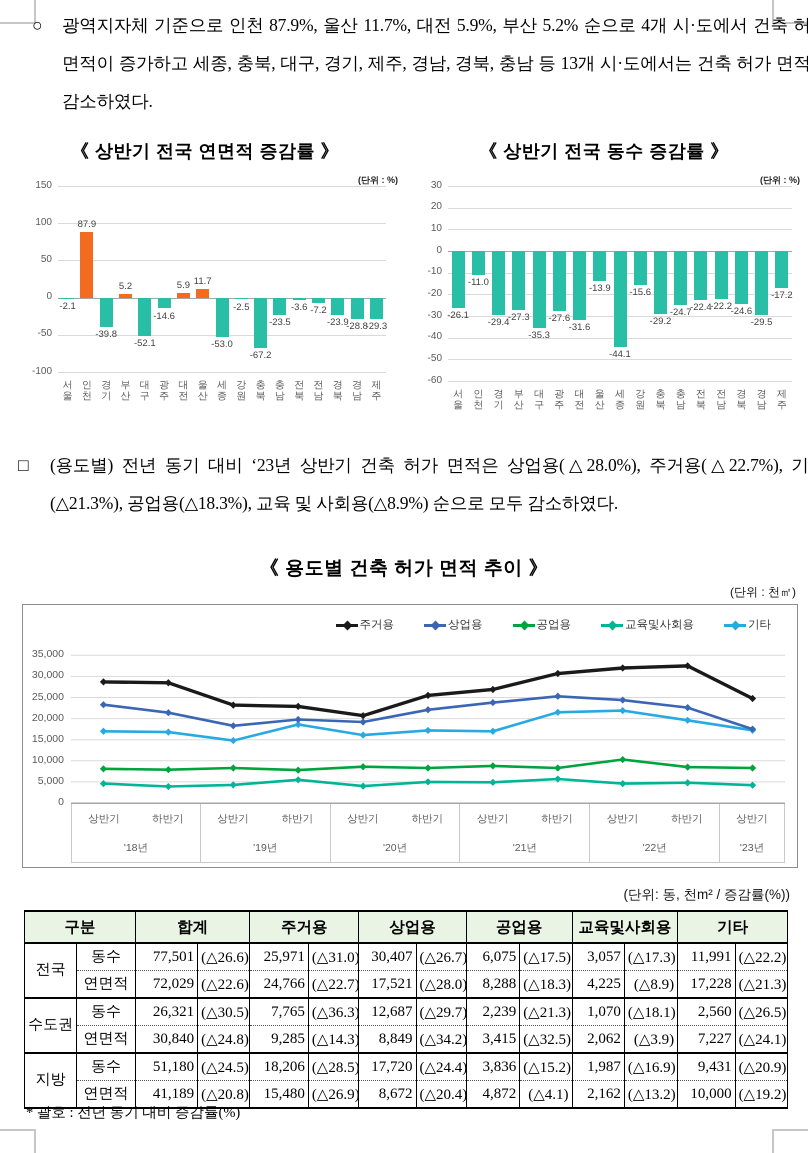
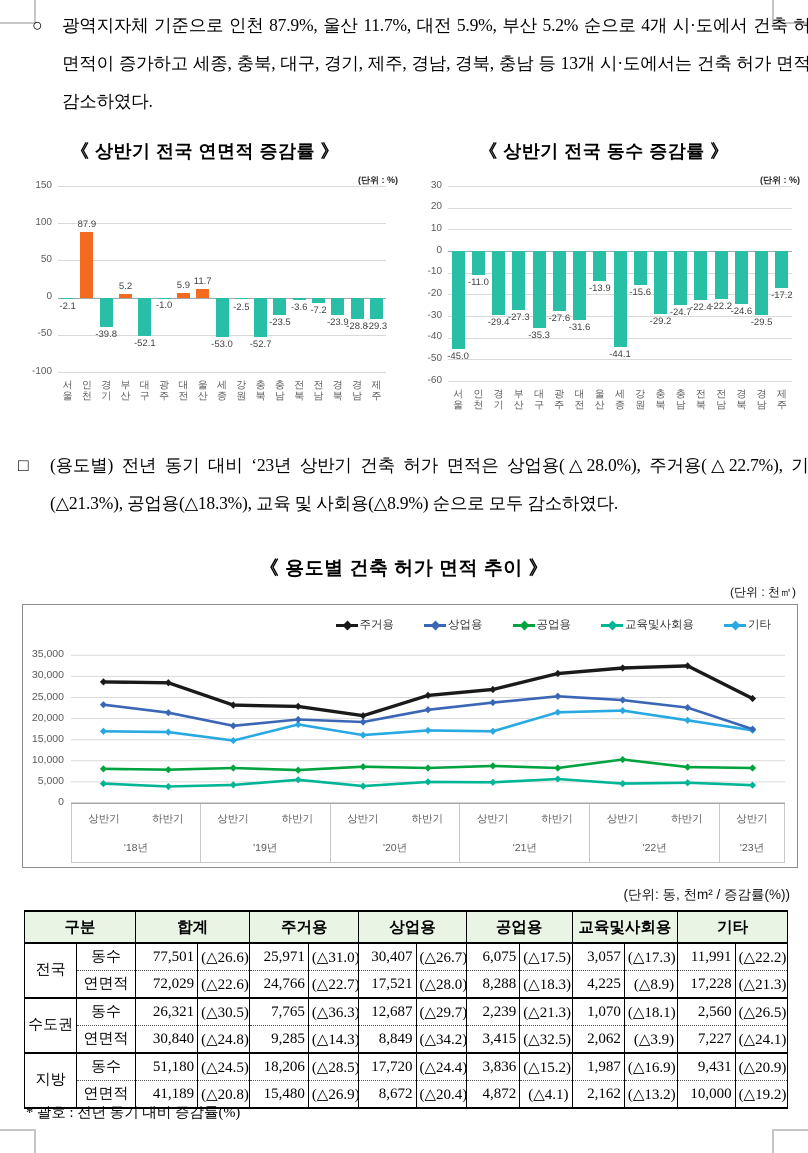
《 상반기 전국 연면적 증감률 》/광주: -14.6 -> -1.0
《 상반기 전국 연면적 증감률 》/충북: -67.2 -> -52.7
《 상반기 전국 동수 증감률 》/서울: -26.1 -> -45.0
